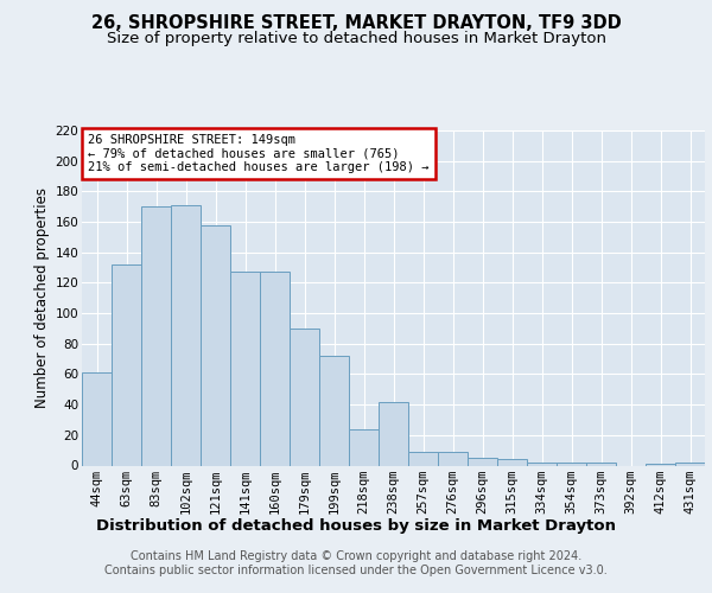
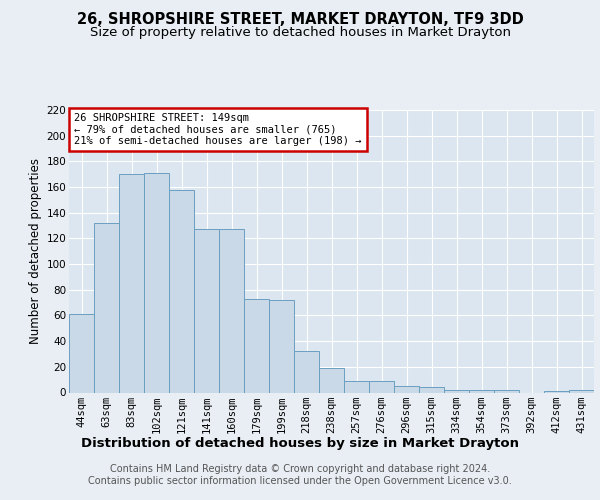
179sqm: 90 -> 73
218sqm: 24 -> 32
238sqm: 42 -> 19
